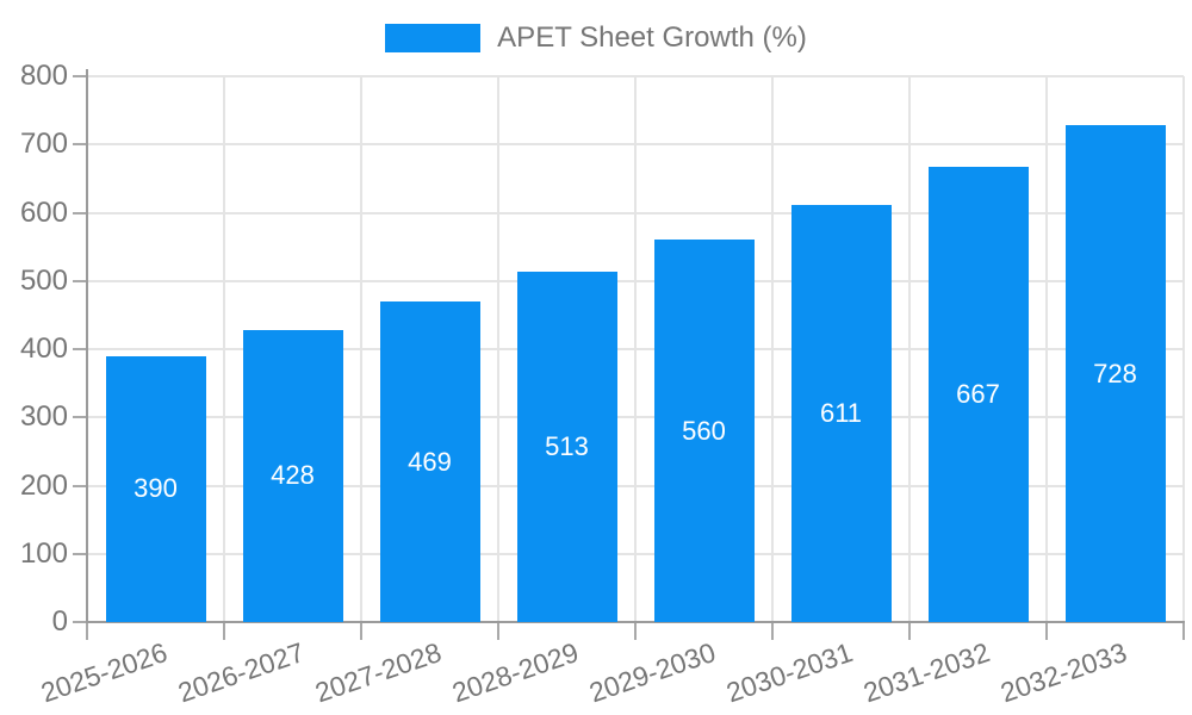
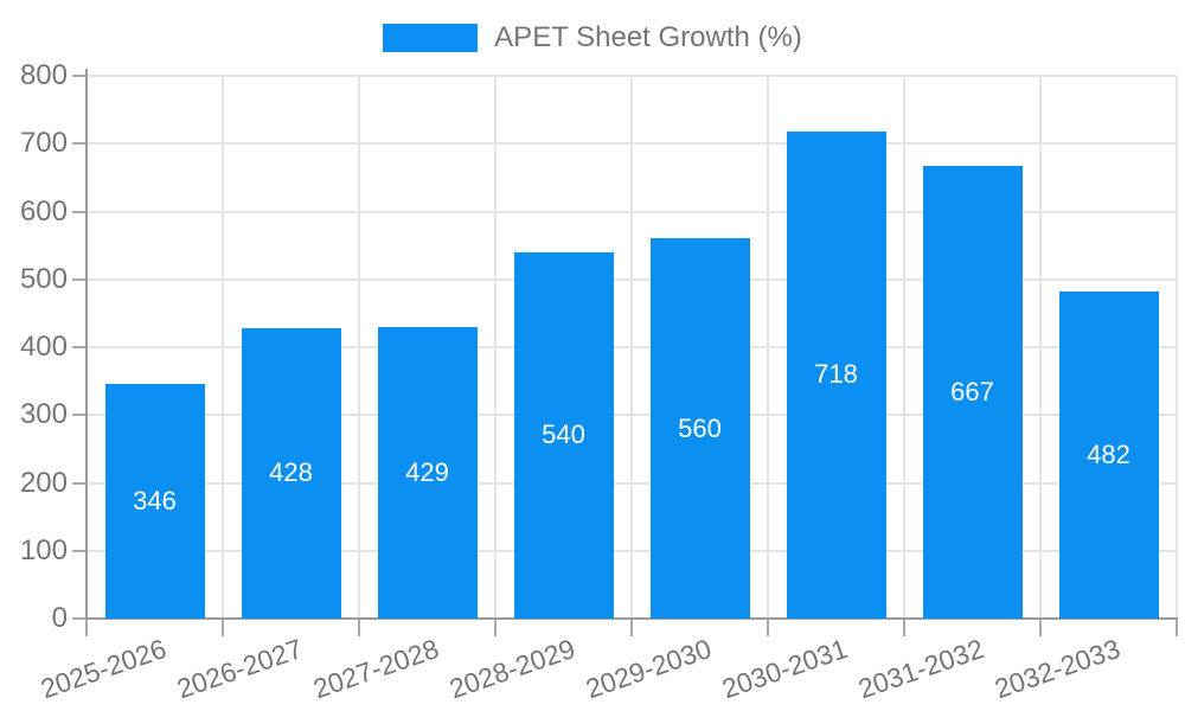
2025-2026: 390 -> 346
2027-2028: 469 -> 429
2028-2029: 513 -> 540
2030-2031: 611 -> 718
2032-2033: 728 -> 482
